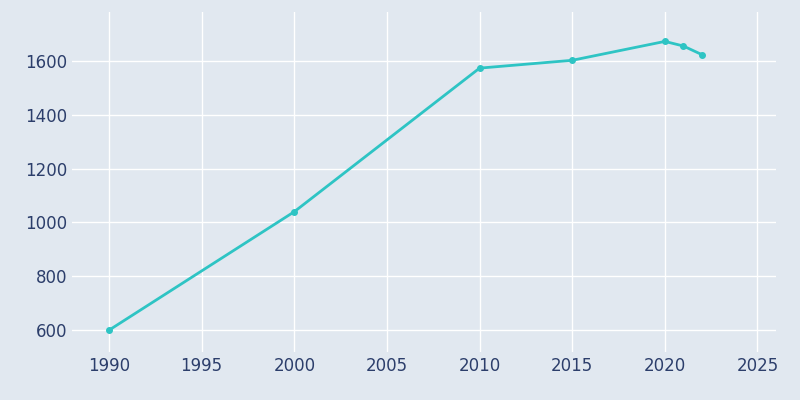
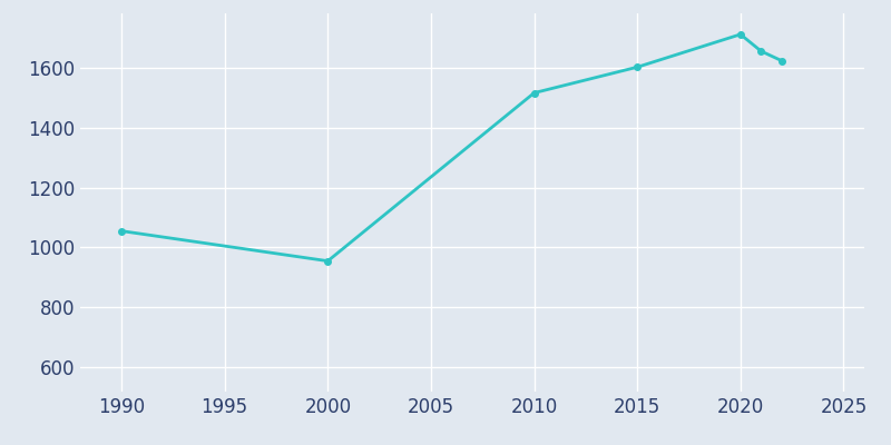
1990: 601 -> 1055
2000: 1040 -> 955
2010: 1572 -> 1515
2020: 1671 -> 1710
